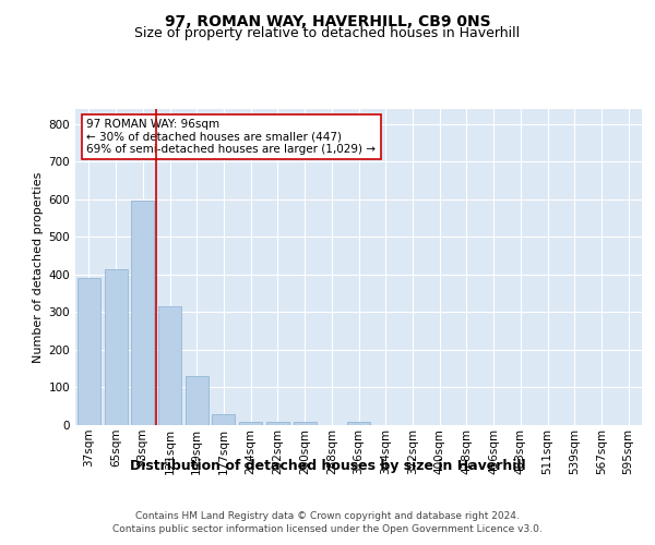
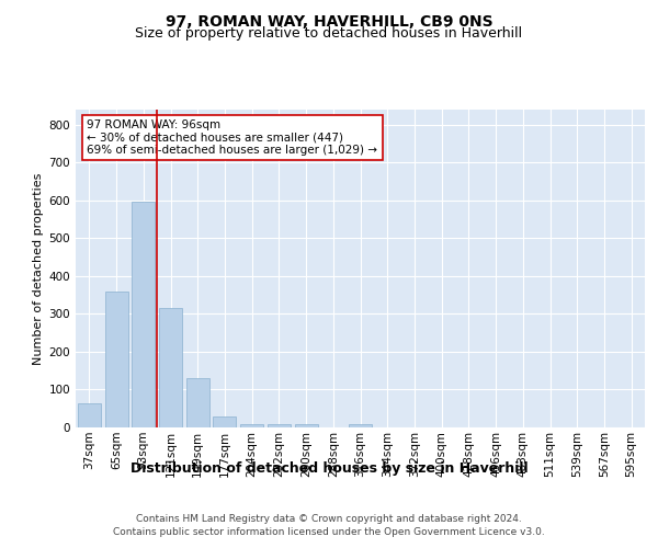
37sqm: 390 -> 65
65sqm: 415 -> 358
